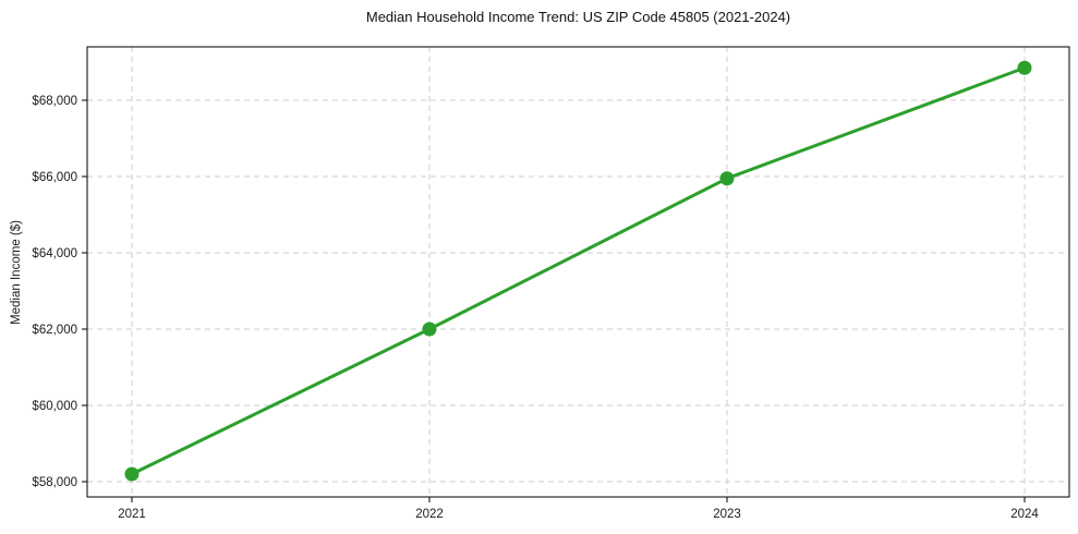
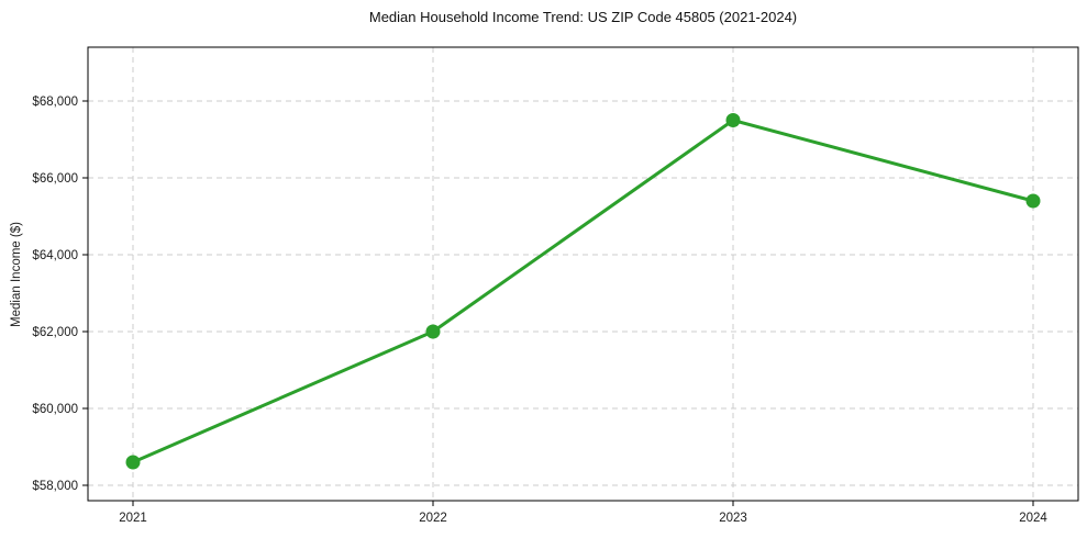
2021: $58200 -> $58600
2023: $66000 -> $67500
2024: $68800 -> $65400
